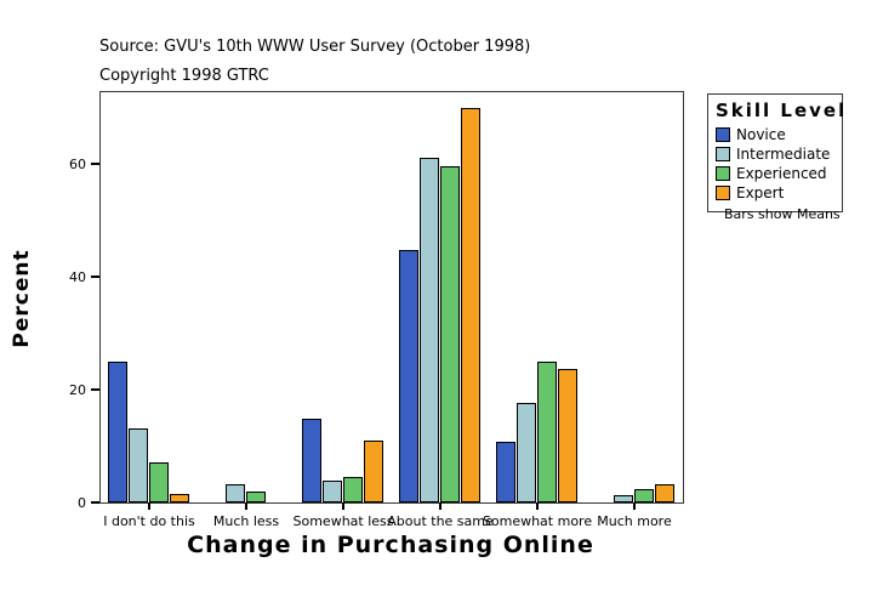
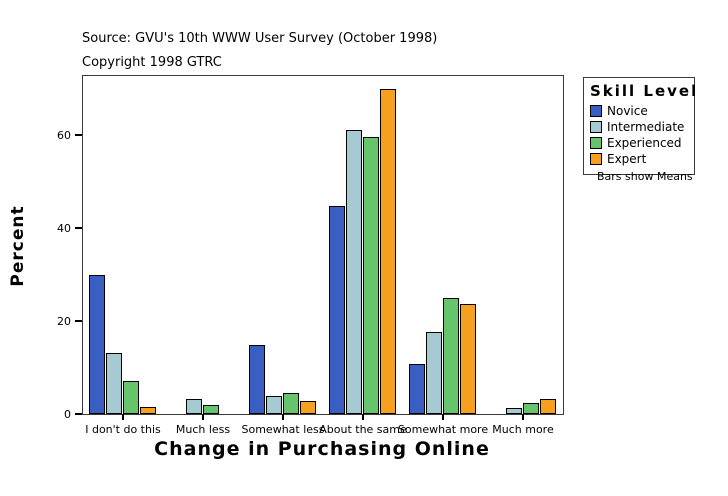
Novice/I don't do this: 25 -> 30
Expert/Somewhat less: 11 -> 3
